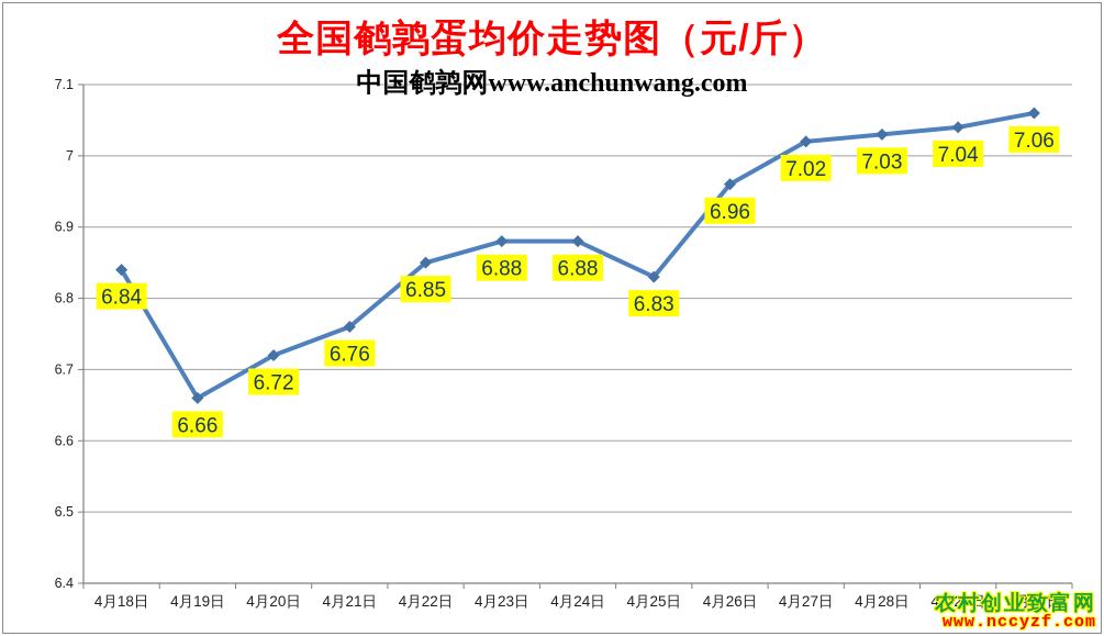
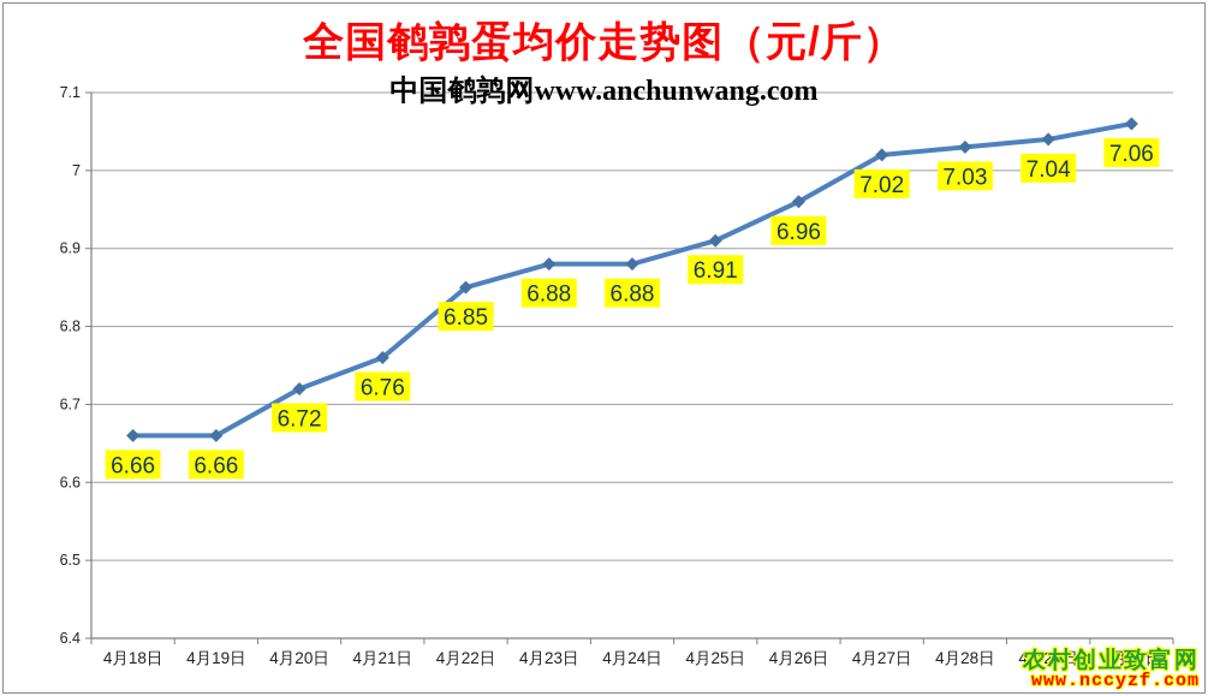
4月18日: 6.84 -> 6.66
4月25日: 6.83 -> 6.91
